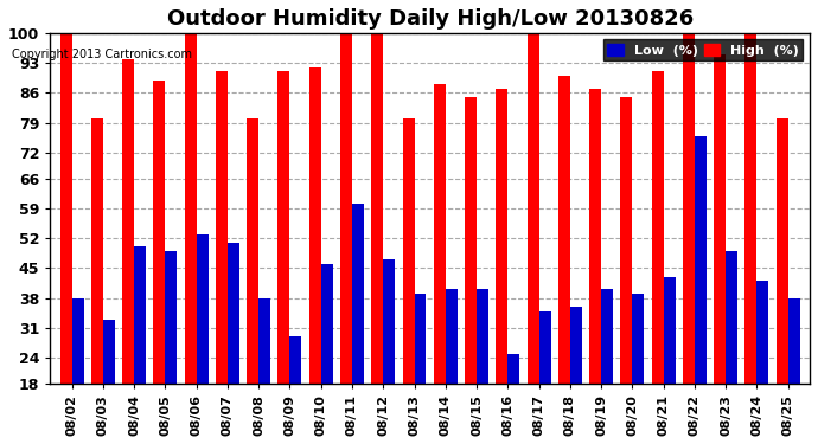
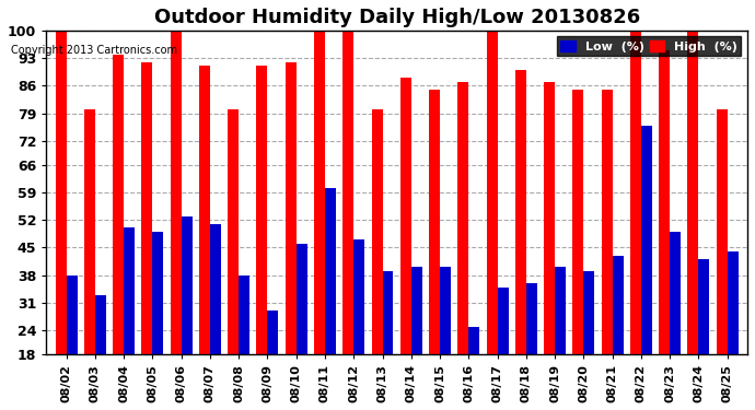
High (%)/08/05: 89 -> 92
High (%)/08/21: 91 -> 85
Low (%)/08/25: 38 -> 44
